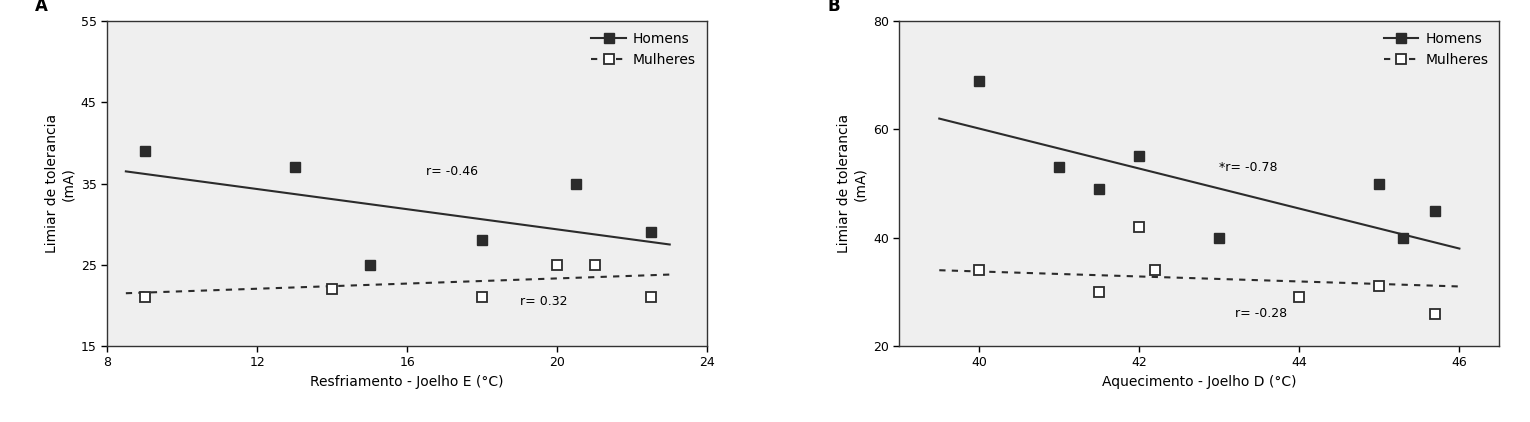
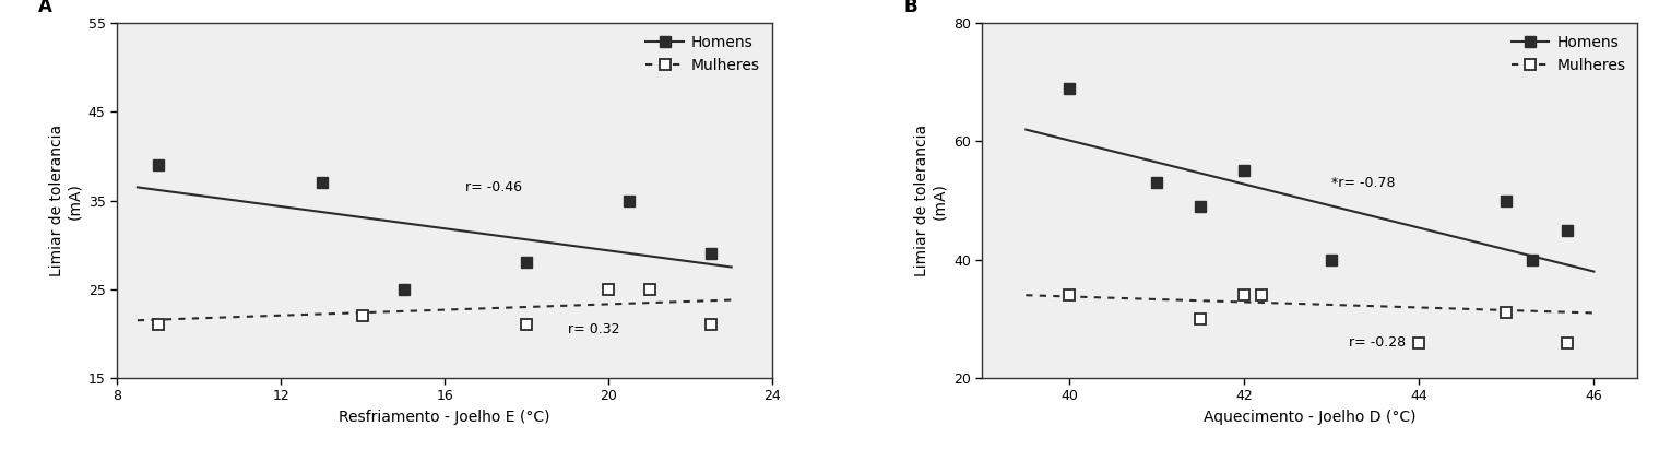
Mulheres/42: 42 -> 34
Mulheres/44: 29 -> 26
